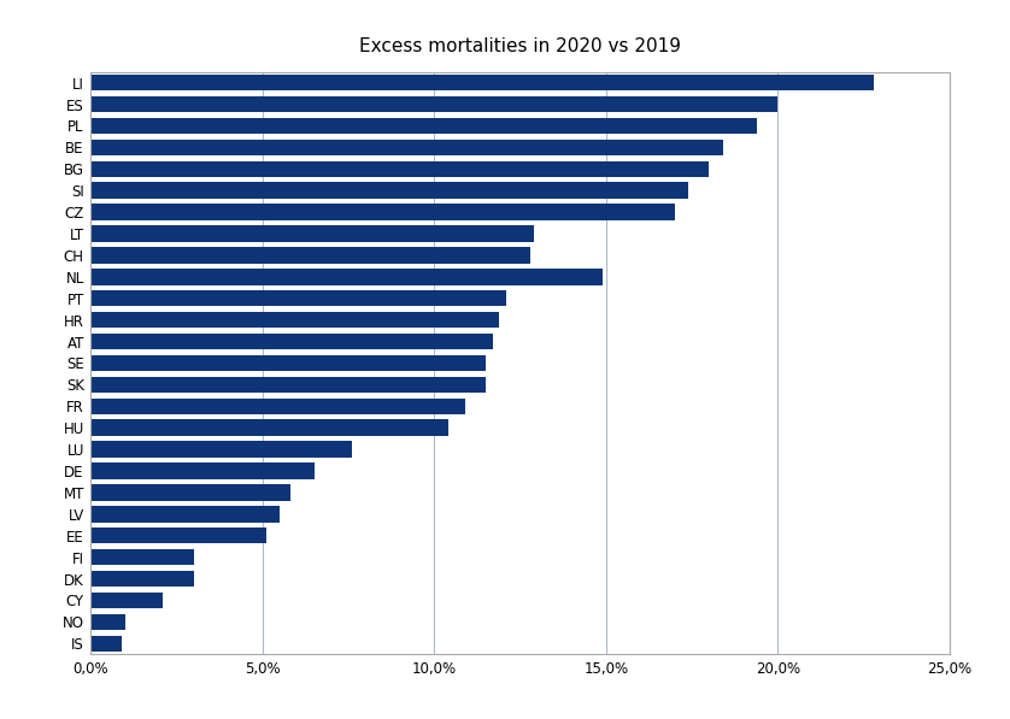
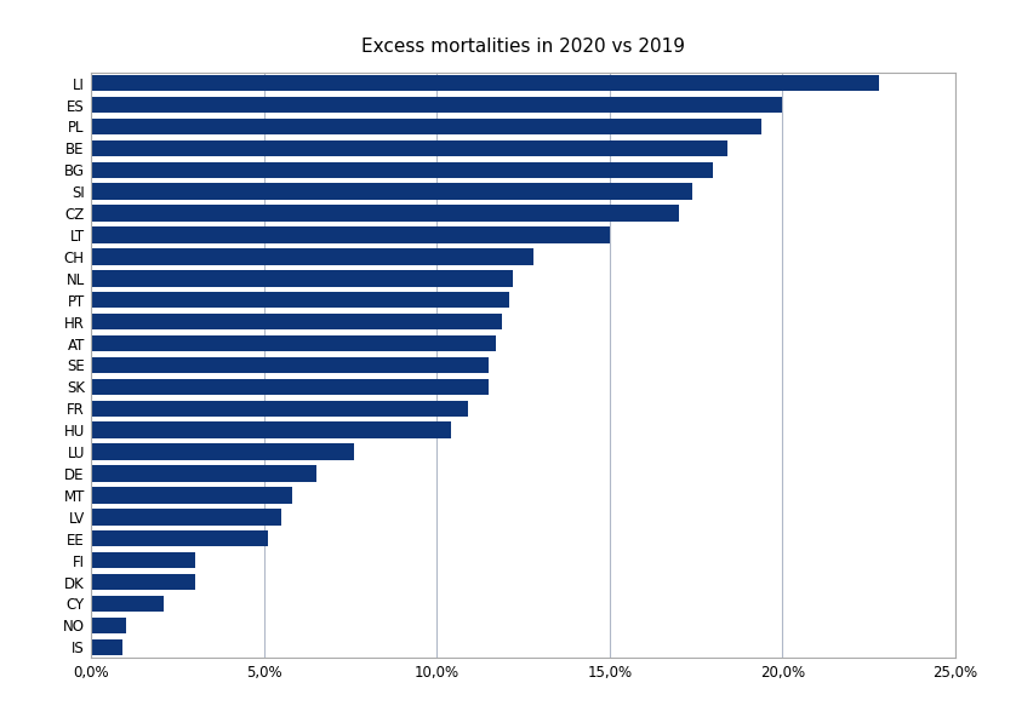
LT: 12,9% -> 15,0%
NL: 14,9% -> 12,2%
